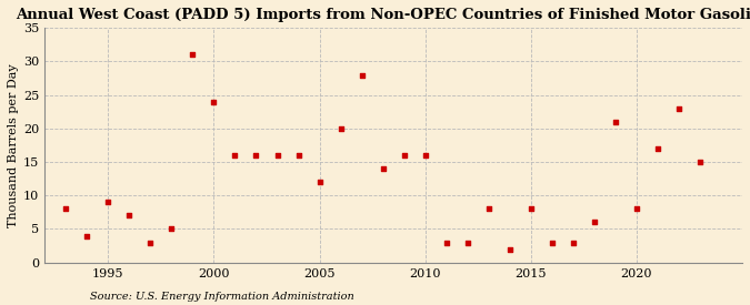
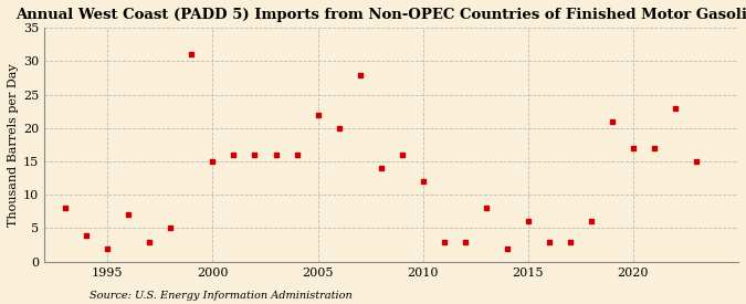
1995: 9 -> 2
2000: 24 -> 15
2005: 12 -> 22
2010: 16 -> 12
2015: 8 -> 6
2020: 8 -> 17
